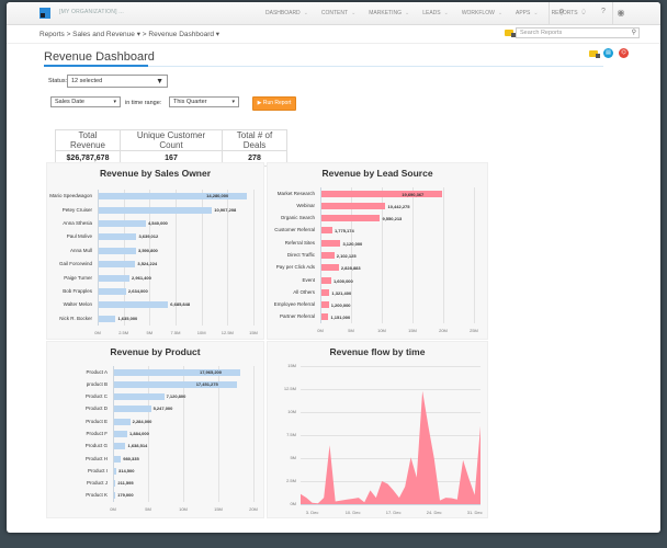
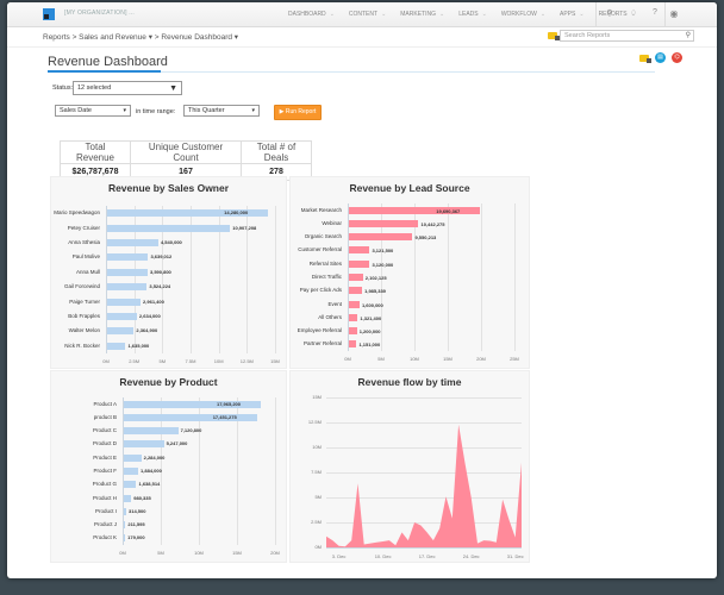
Revenue by Sales Owner/Walter Melon: 6,685,848 -> 2,364,900
Revenue by Lead Source/Customer Referral: 1,775,174 -> 3,121,500
Revenue by Lead Source/Pay per Click Ads: 2,828,883 -> 1,985,339
